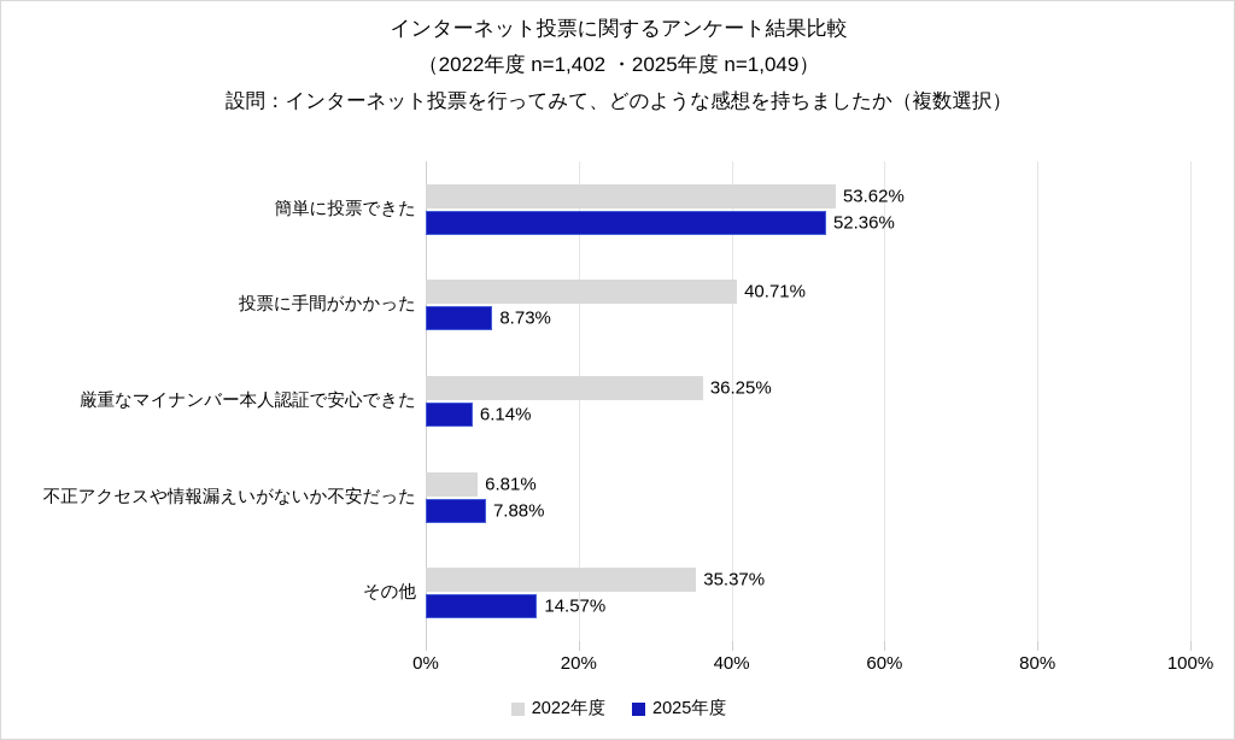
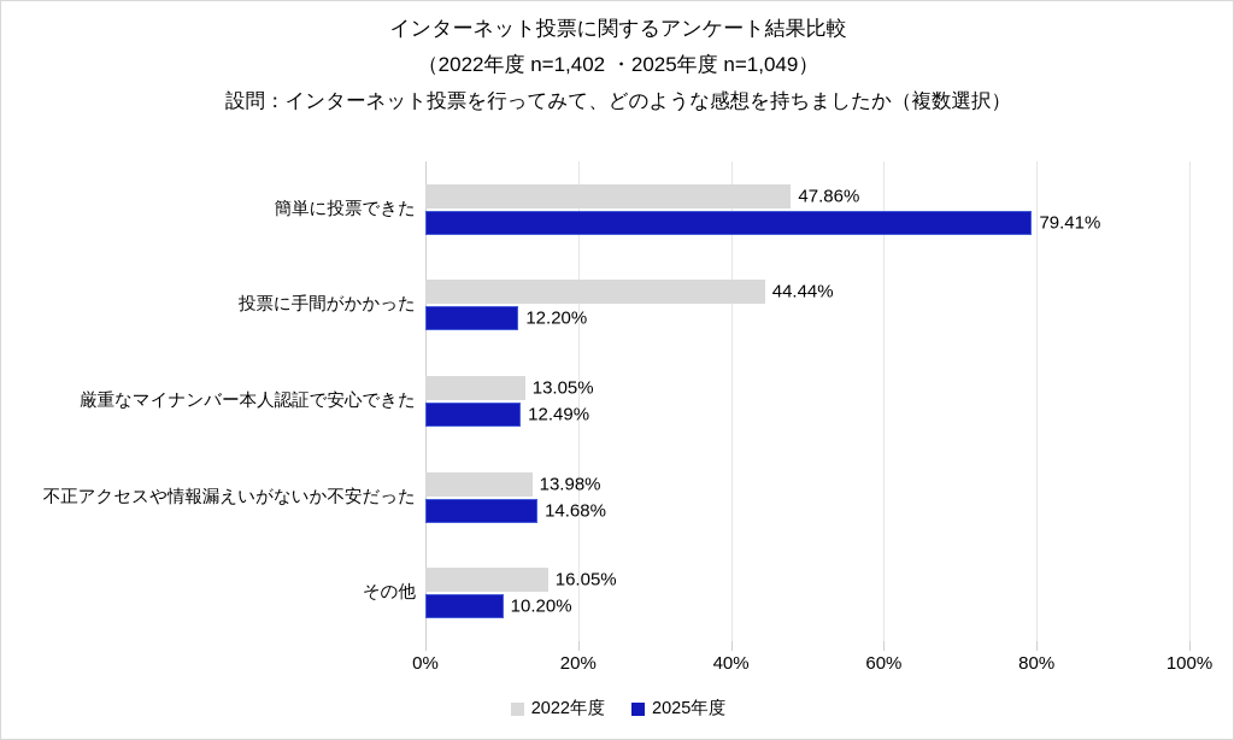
2022年度/簡単に投票できた: 53.62% -> 47.86%
2025年度/簡単に投票できた: 52.36% -> 79.41%
2022年度/投票に手間がかかった: 40.71% -> 44.44%
2025年度/投票に手間がかかった: 8.73% -> 12.20%
2022年度/厳重なマイナンバー本人認証で安心できた: 36.25% -> 13.05%
2025年度/厳重なマイナンバー本人認証で安心できた: 6.14% -> 12.49%
2022年度/不正アクセスや情報漏えいがないか不安だった: 6.81% -> 13.98%
2025年度/不正アクセスや情報漏えいがないか不安だった: 7.88% -> 14.68%
2022年度/その他: 35.37% -> 16.05%
2025年度/その他: 14.57% -> 10.20%
